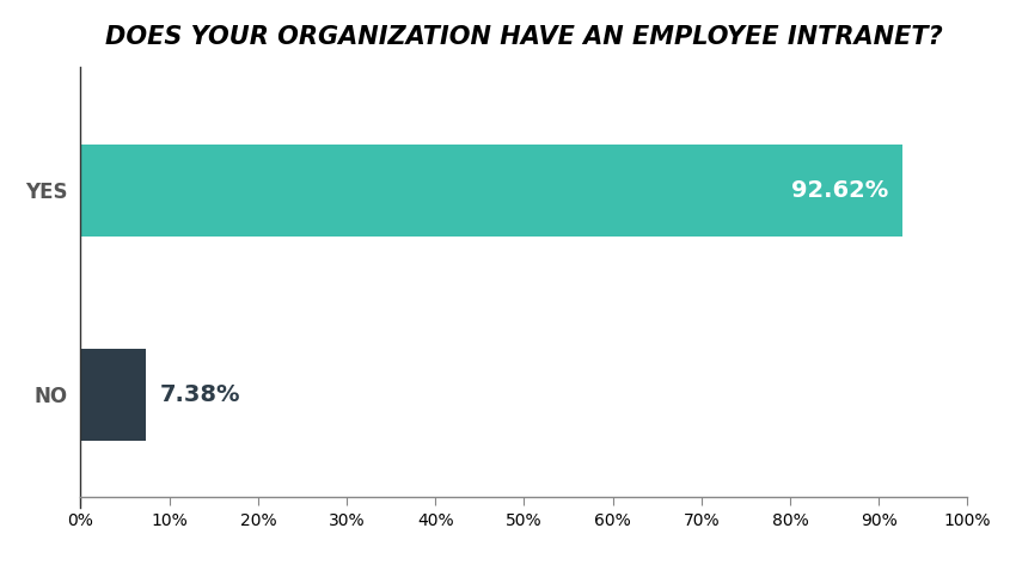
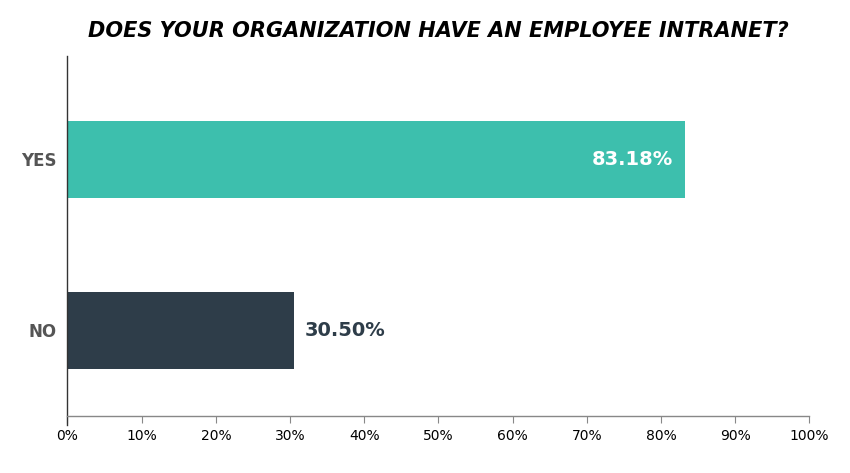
YES: 92.62% -> 83.18%
NO: 7.38% -> 30.50%
